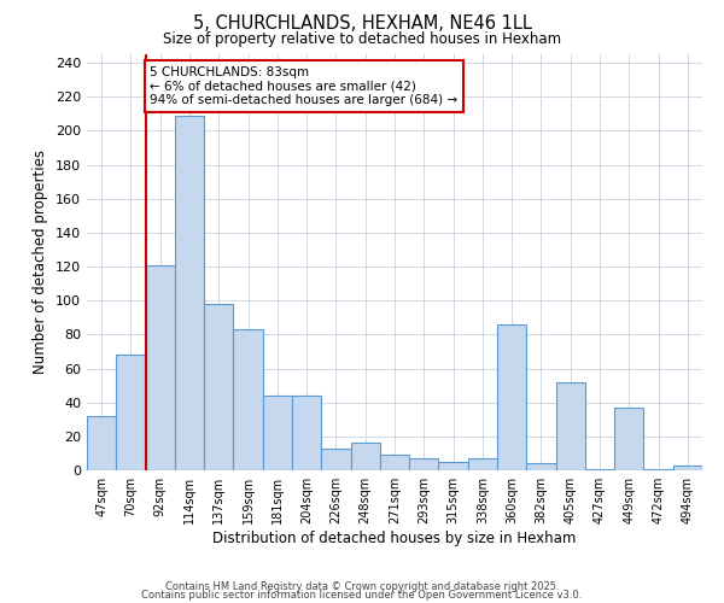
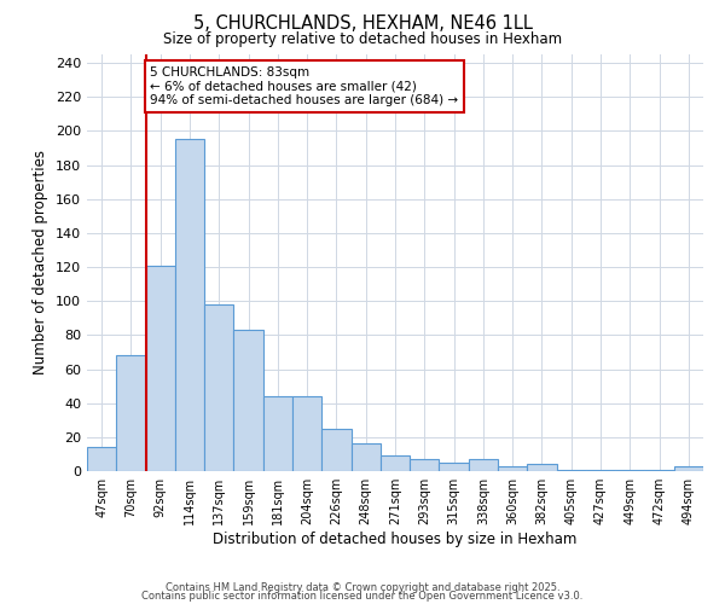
47sqm: 32 -> 14
114sqm: 209 -> 195
226sqm: 13 -> 25
360sqm: 86 -> 3
405sqm: 52 -> 1
449sqm: 37 -> 1
